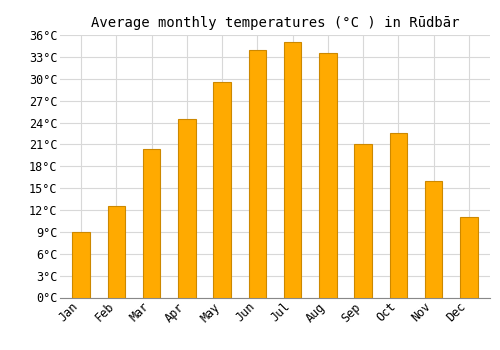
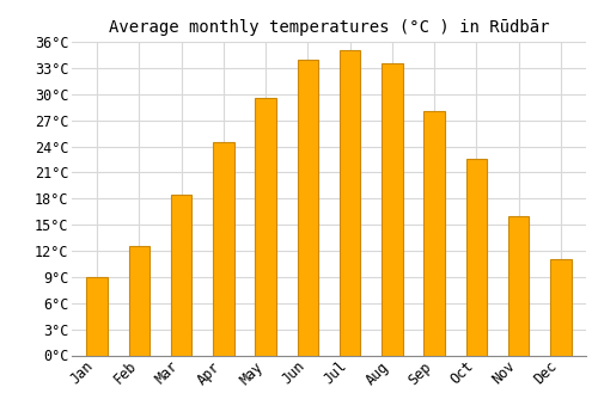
Mar: 20.4°C -> 18.5°C
Sep: 21.0°C -> 28.0°C
